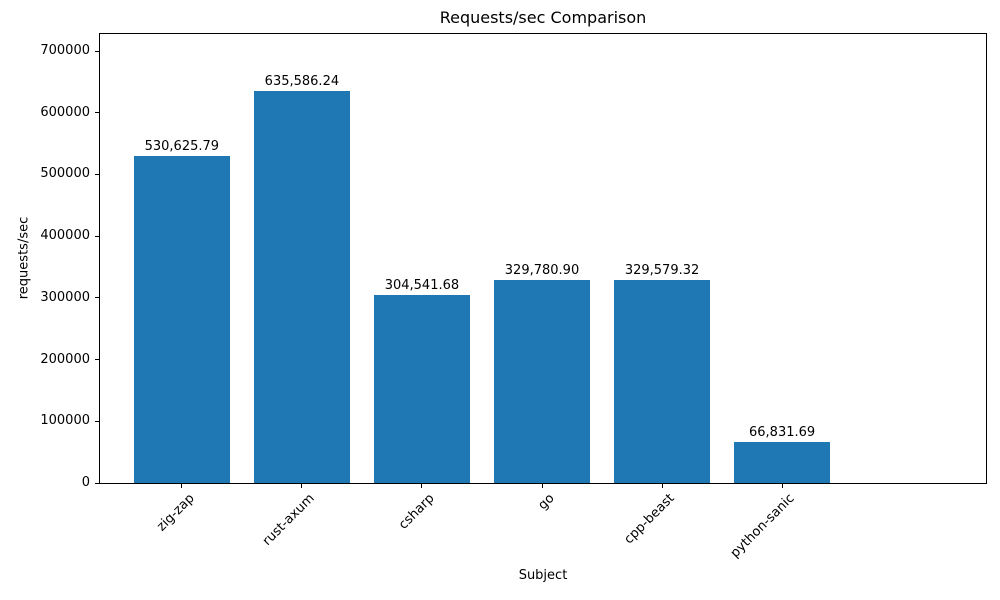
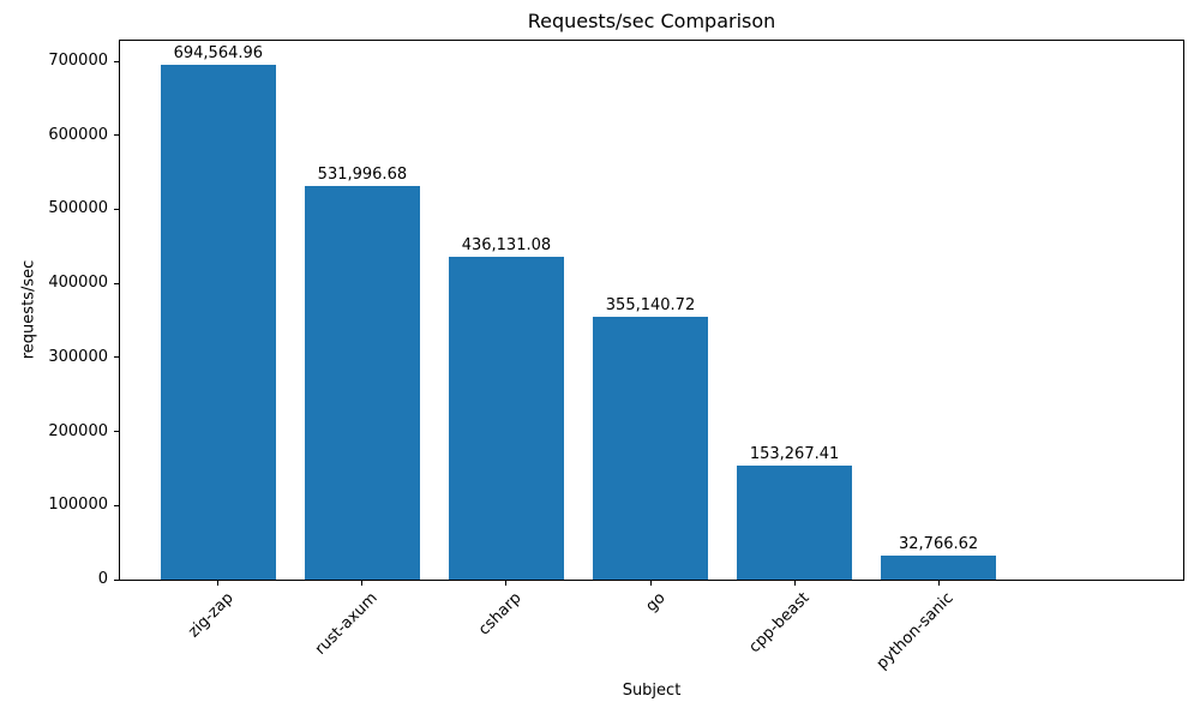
zig-zap: 530,625.79 -> 694,564.96
rust-axum: 635,586.24 -> 531,996.68
csharp: 304,541.68 -> 436,131.08
go: 329,780.90 -> 355,140.72
cpp-beast: 329,579.32 -> 153,267.41
python-sanic: 66,831.69 -> 32,766.62
